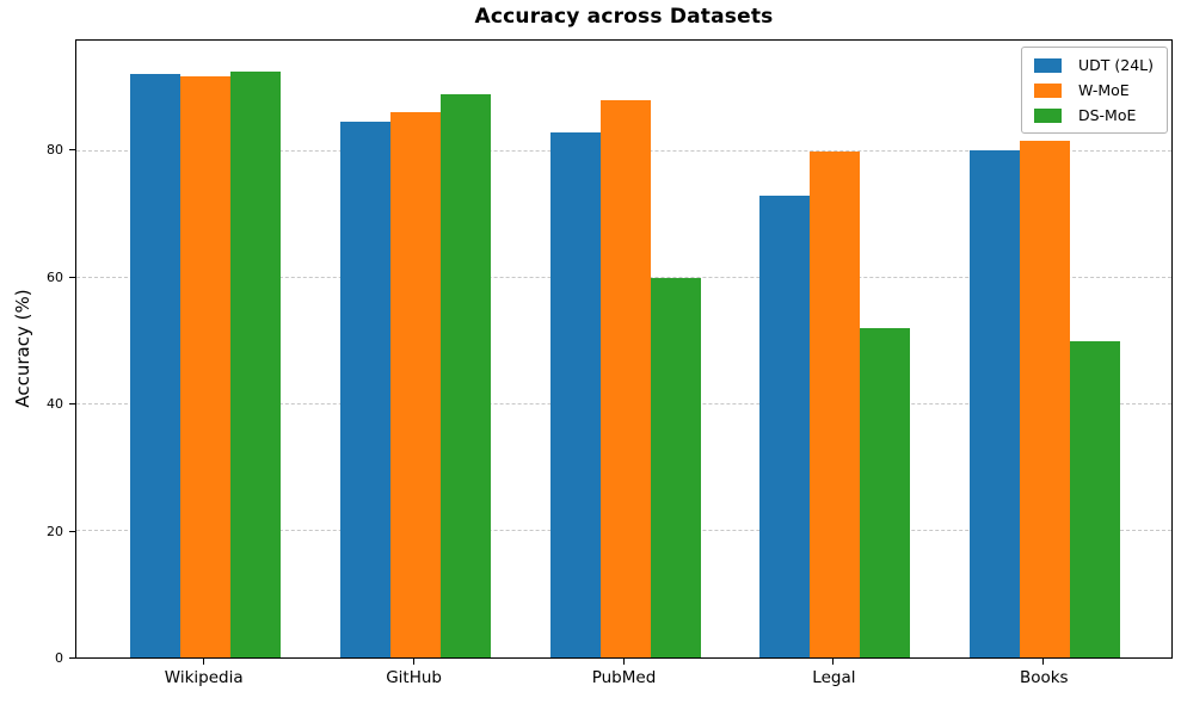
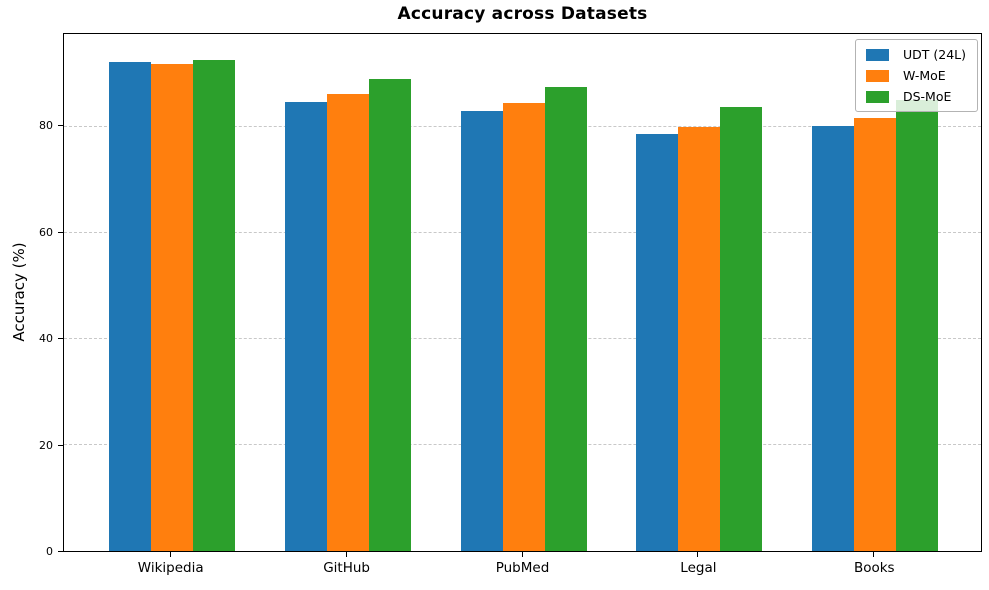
W-MoE/PubMed: 88 -> 84
DS-MoE/PubMed: 60 -> 88
UDT (24L)/Legal: 73 -> 79
DS-MoE/Legal: 52 -> 84
DS-MoE/Books: 50 -> 85
